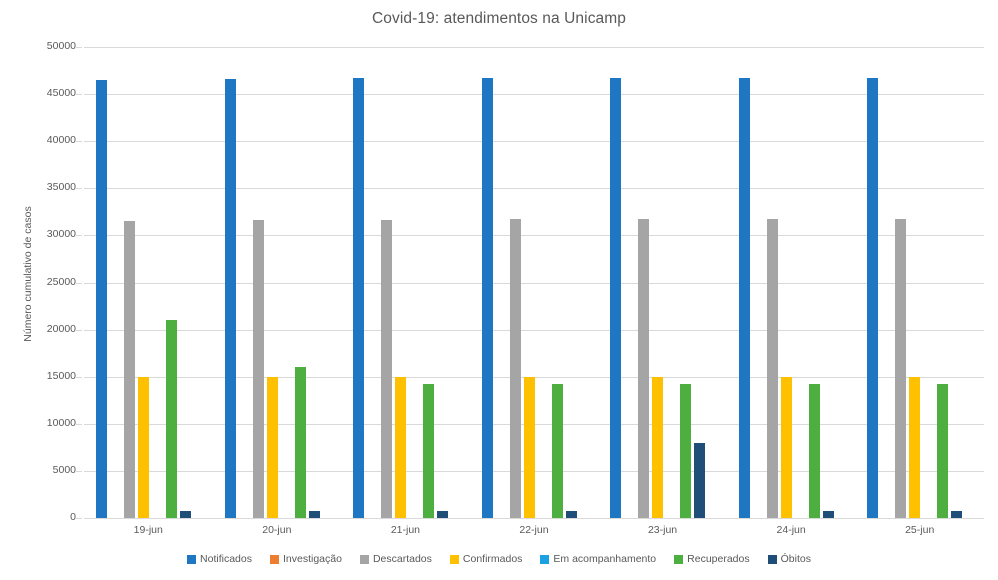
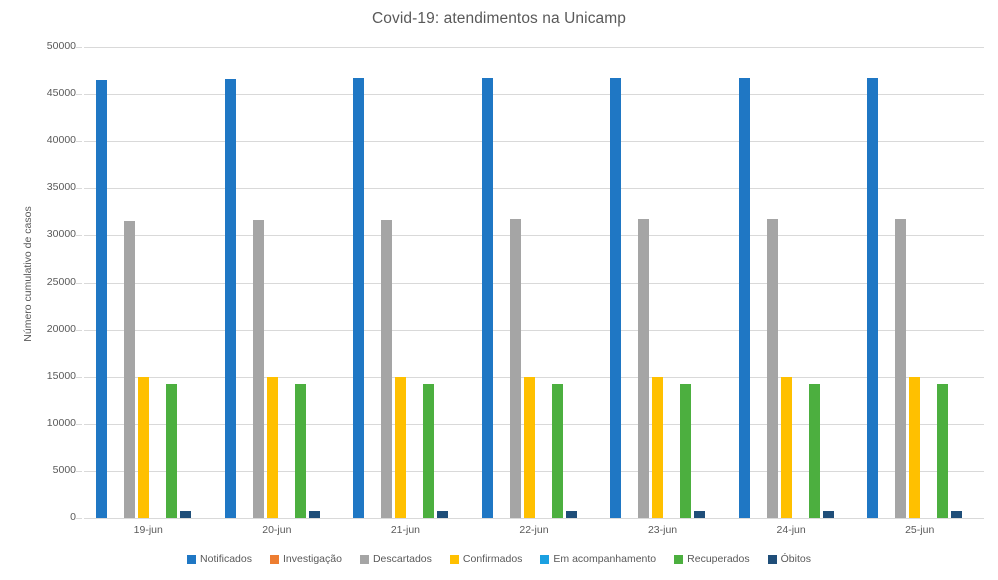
Recuperados/19-jun: 21000 -> 14000
Recuperados/20-jun: 16000 -> 14000
Óbitos/23-jun: 8000 -> 1000
